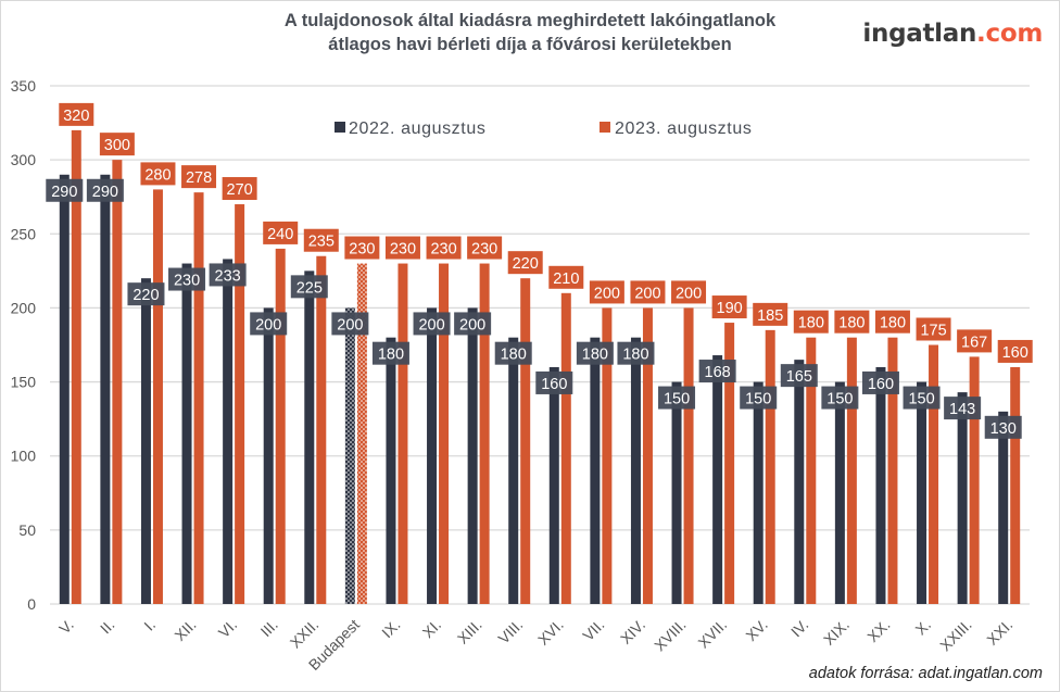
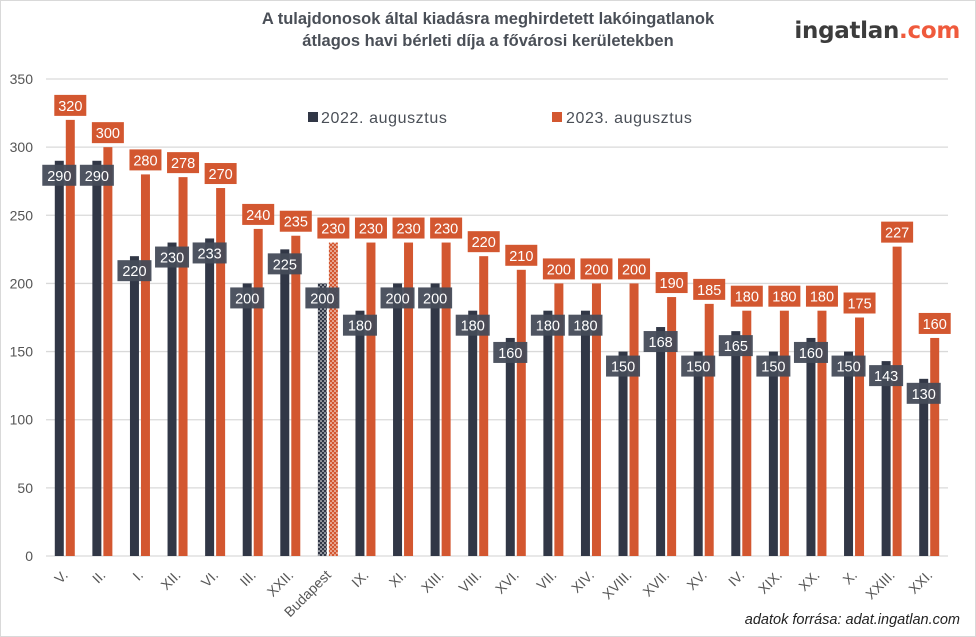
2023. augusztus/XXIII.: 167 -> 227
